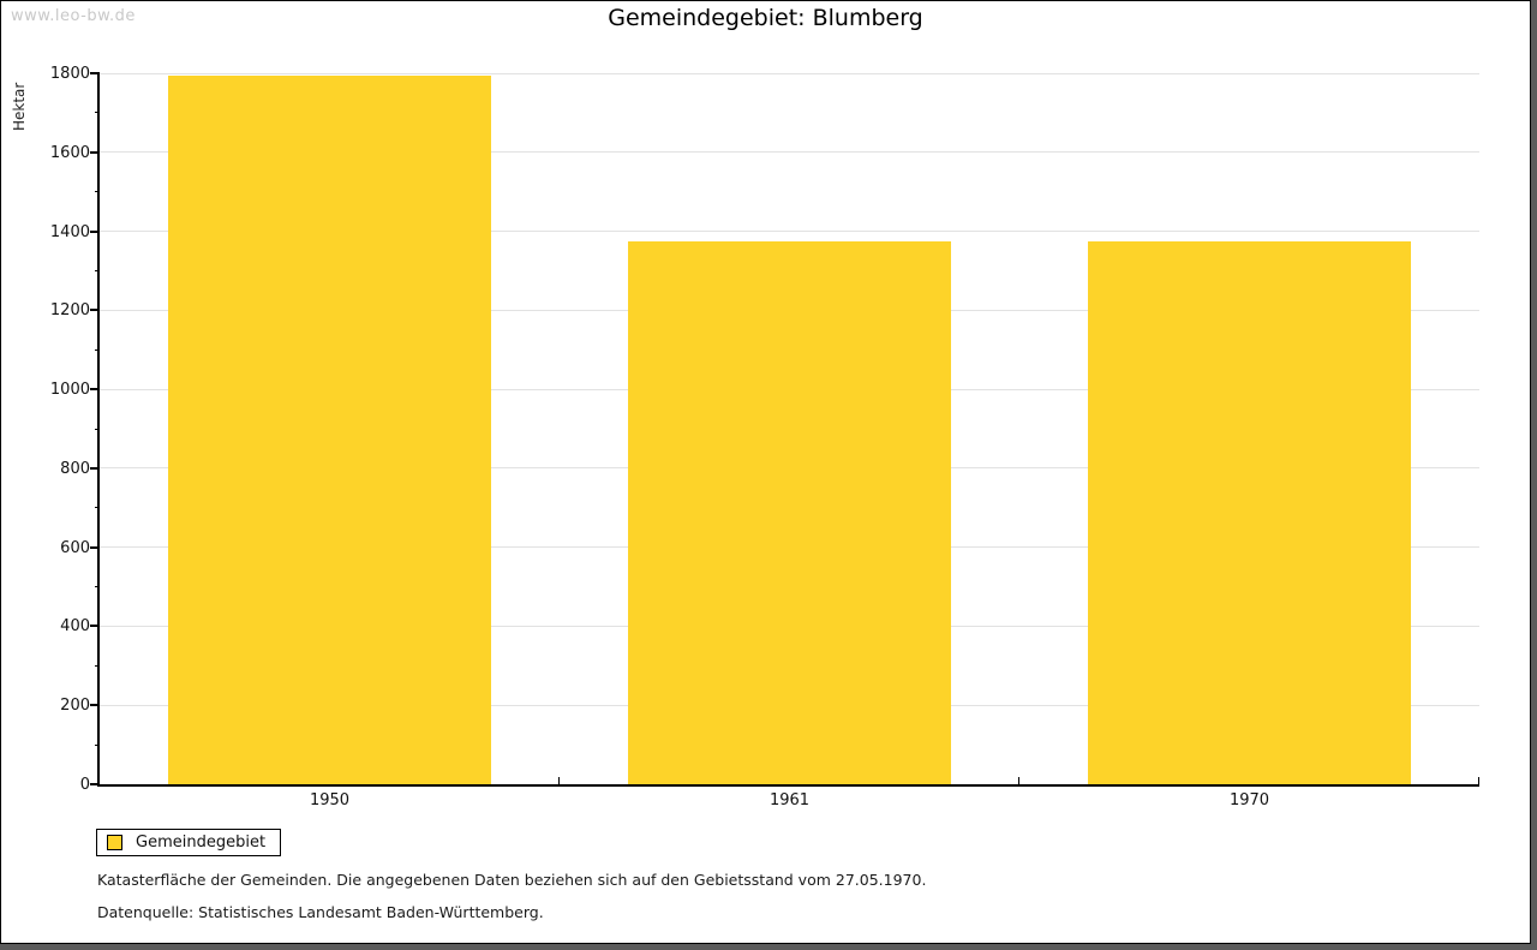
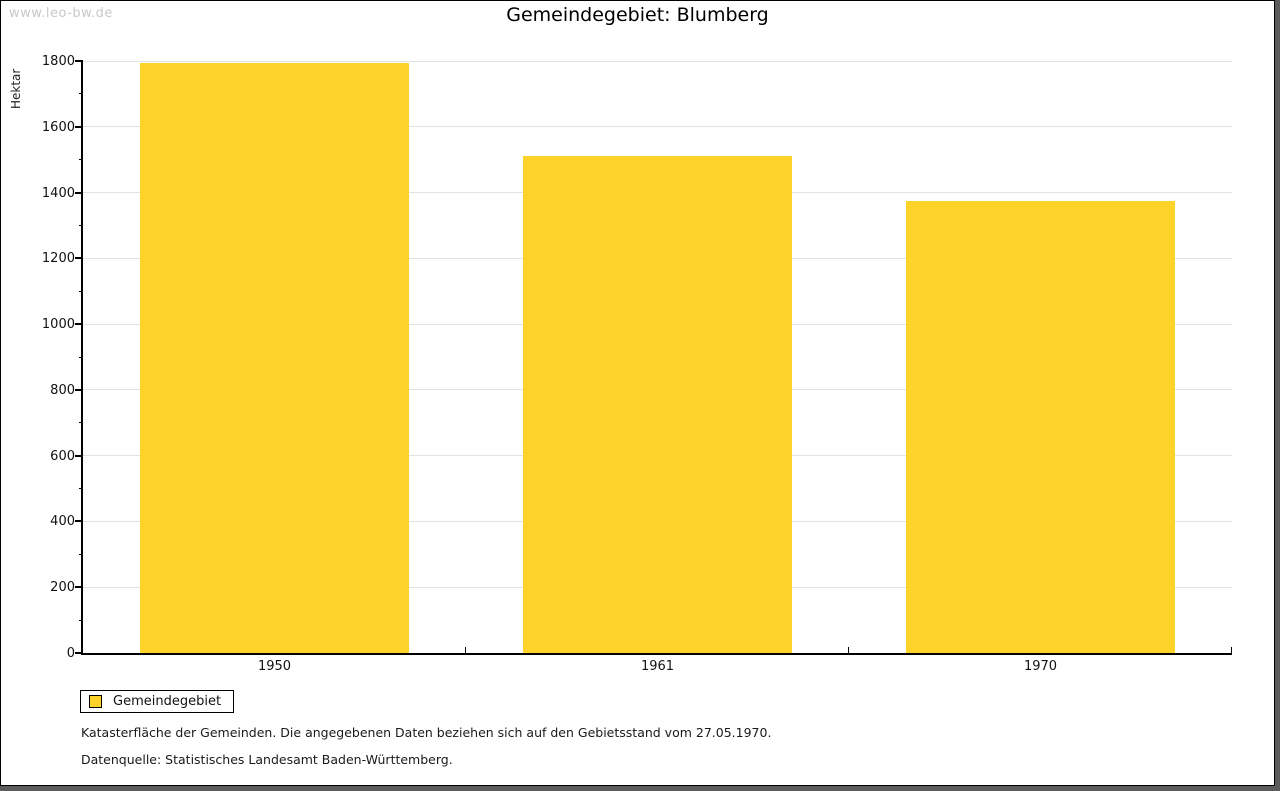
1961: 1370 -> 1510
